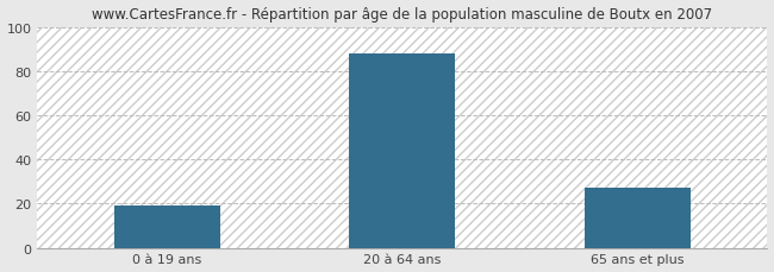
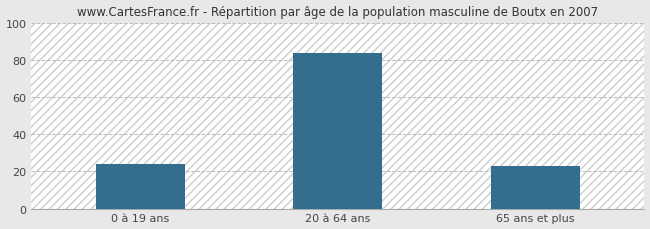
0 à 19 ans: 19 -> 24
20 à 64 ans: 88 -> 84
65 ans et plus: 27 -> 23
